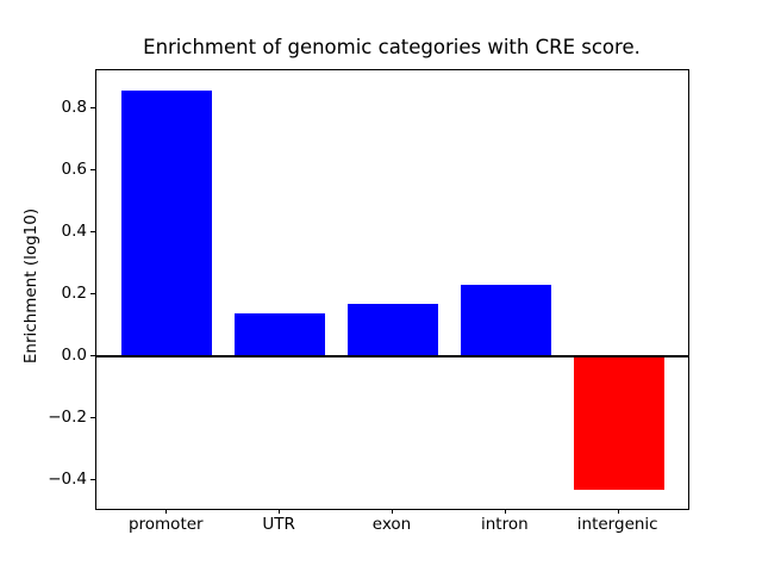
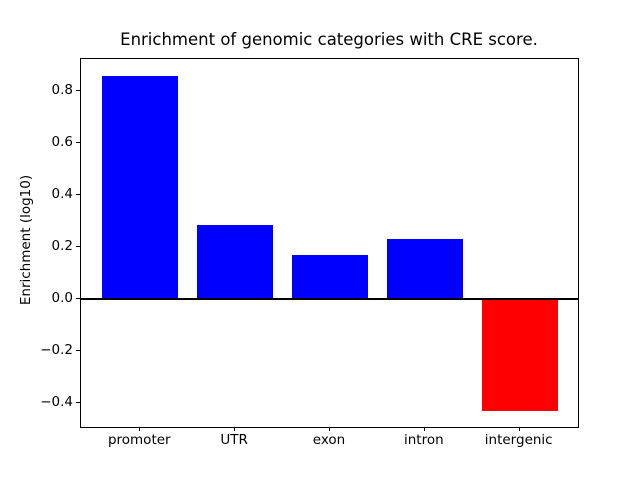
UTR: 0.14 -> 0.28
